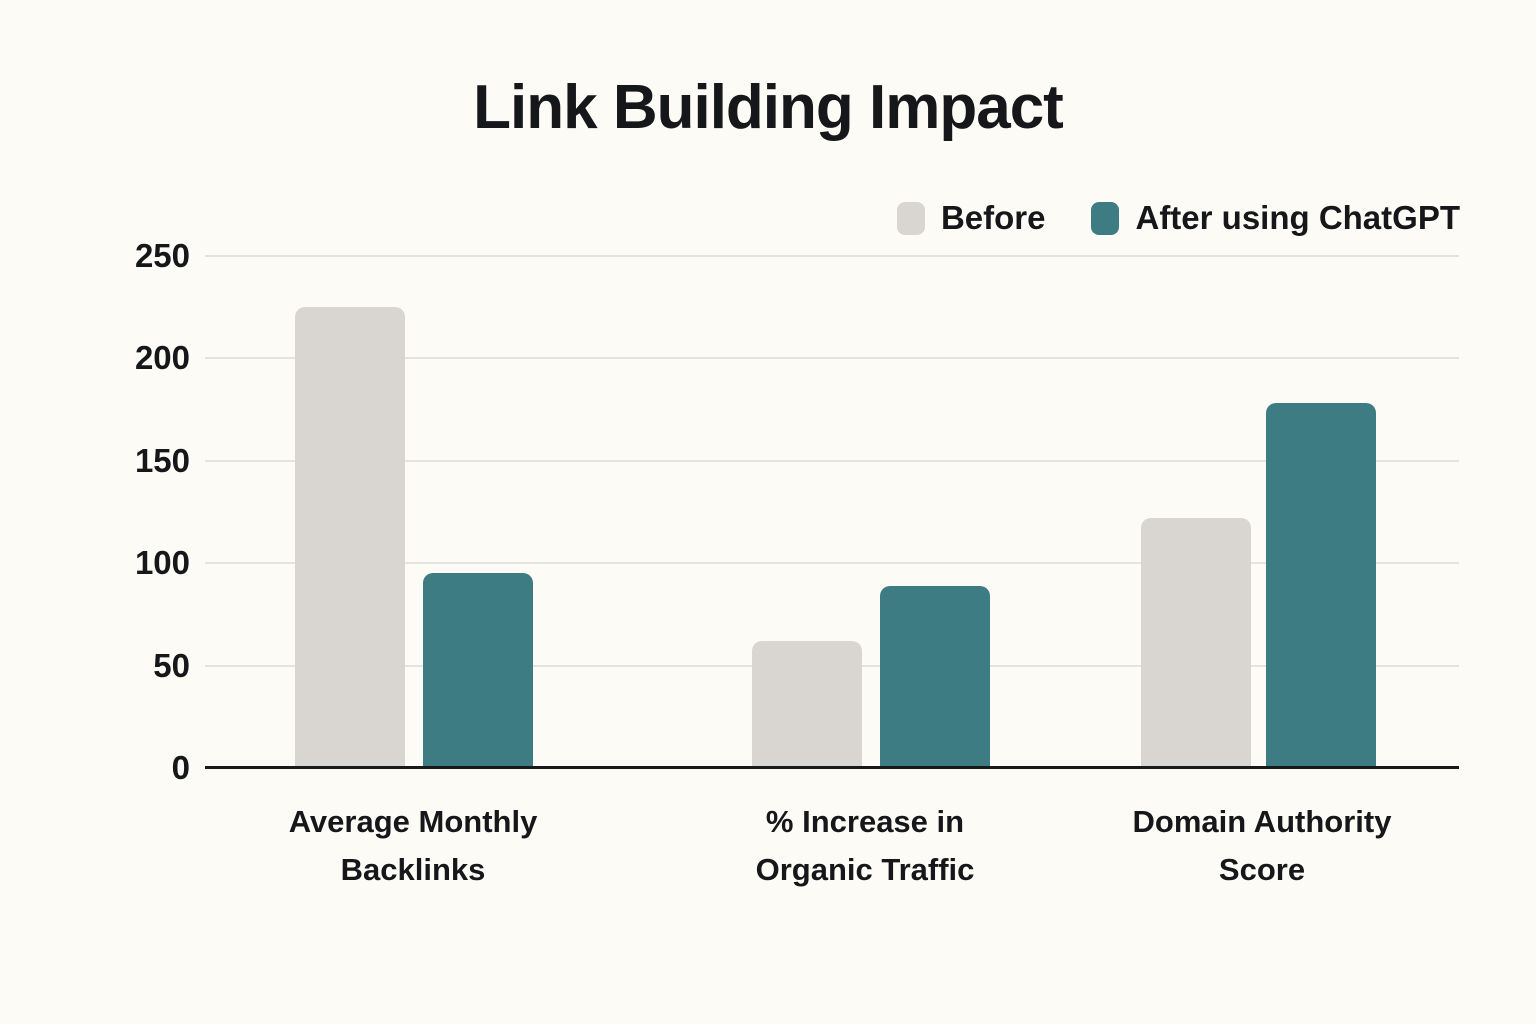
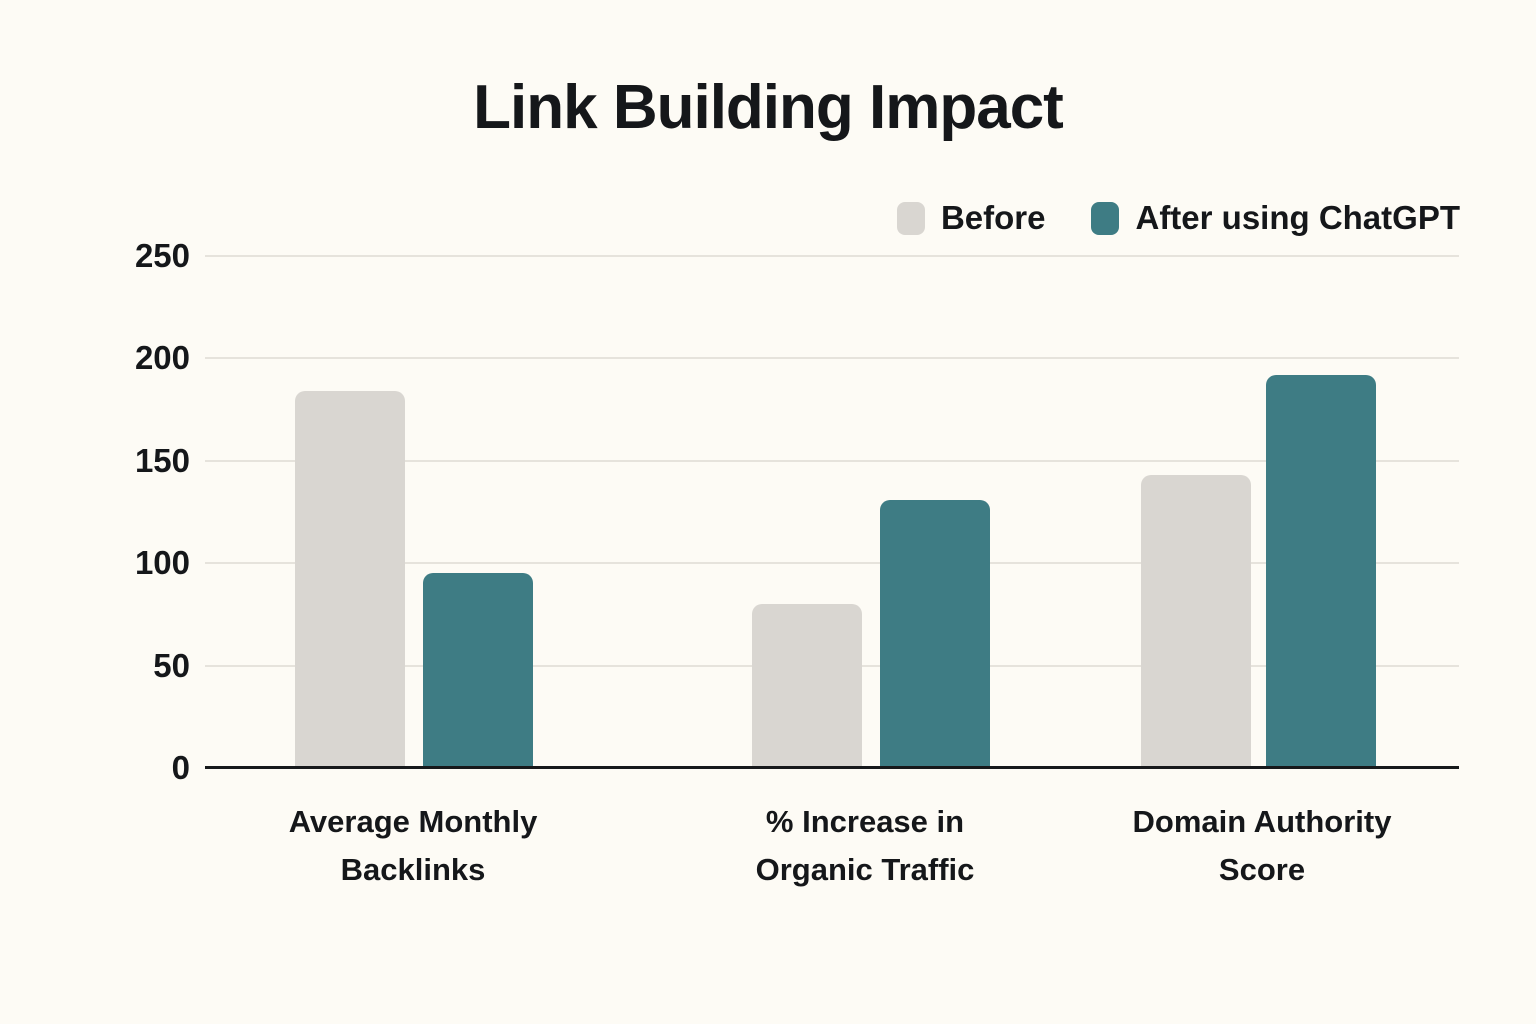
Before/Average Monthly Backlinks: 225 -> 184
Before/% Increase in Organic Traffic: 62 -> 80
After using ChatGPT/% Increase in Organic Traffic: 89 -> 131
Before/Domain Authority Score: 122 -> 143
After using ChatGPT/Domain Authority Score: 178 -> 192
